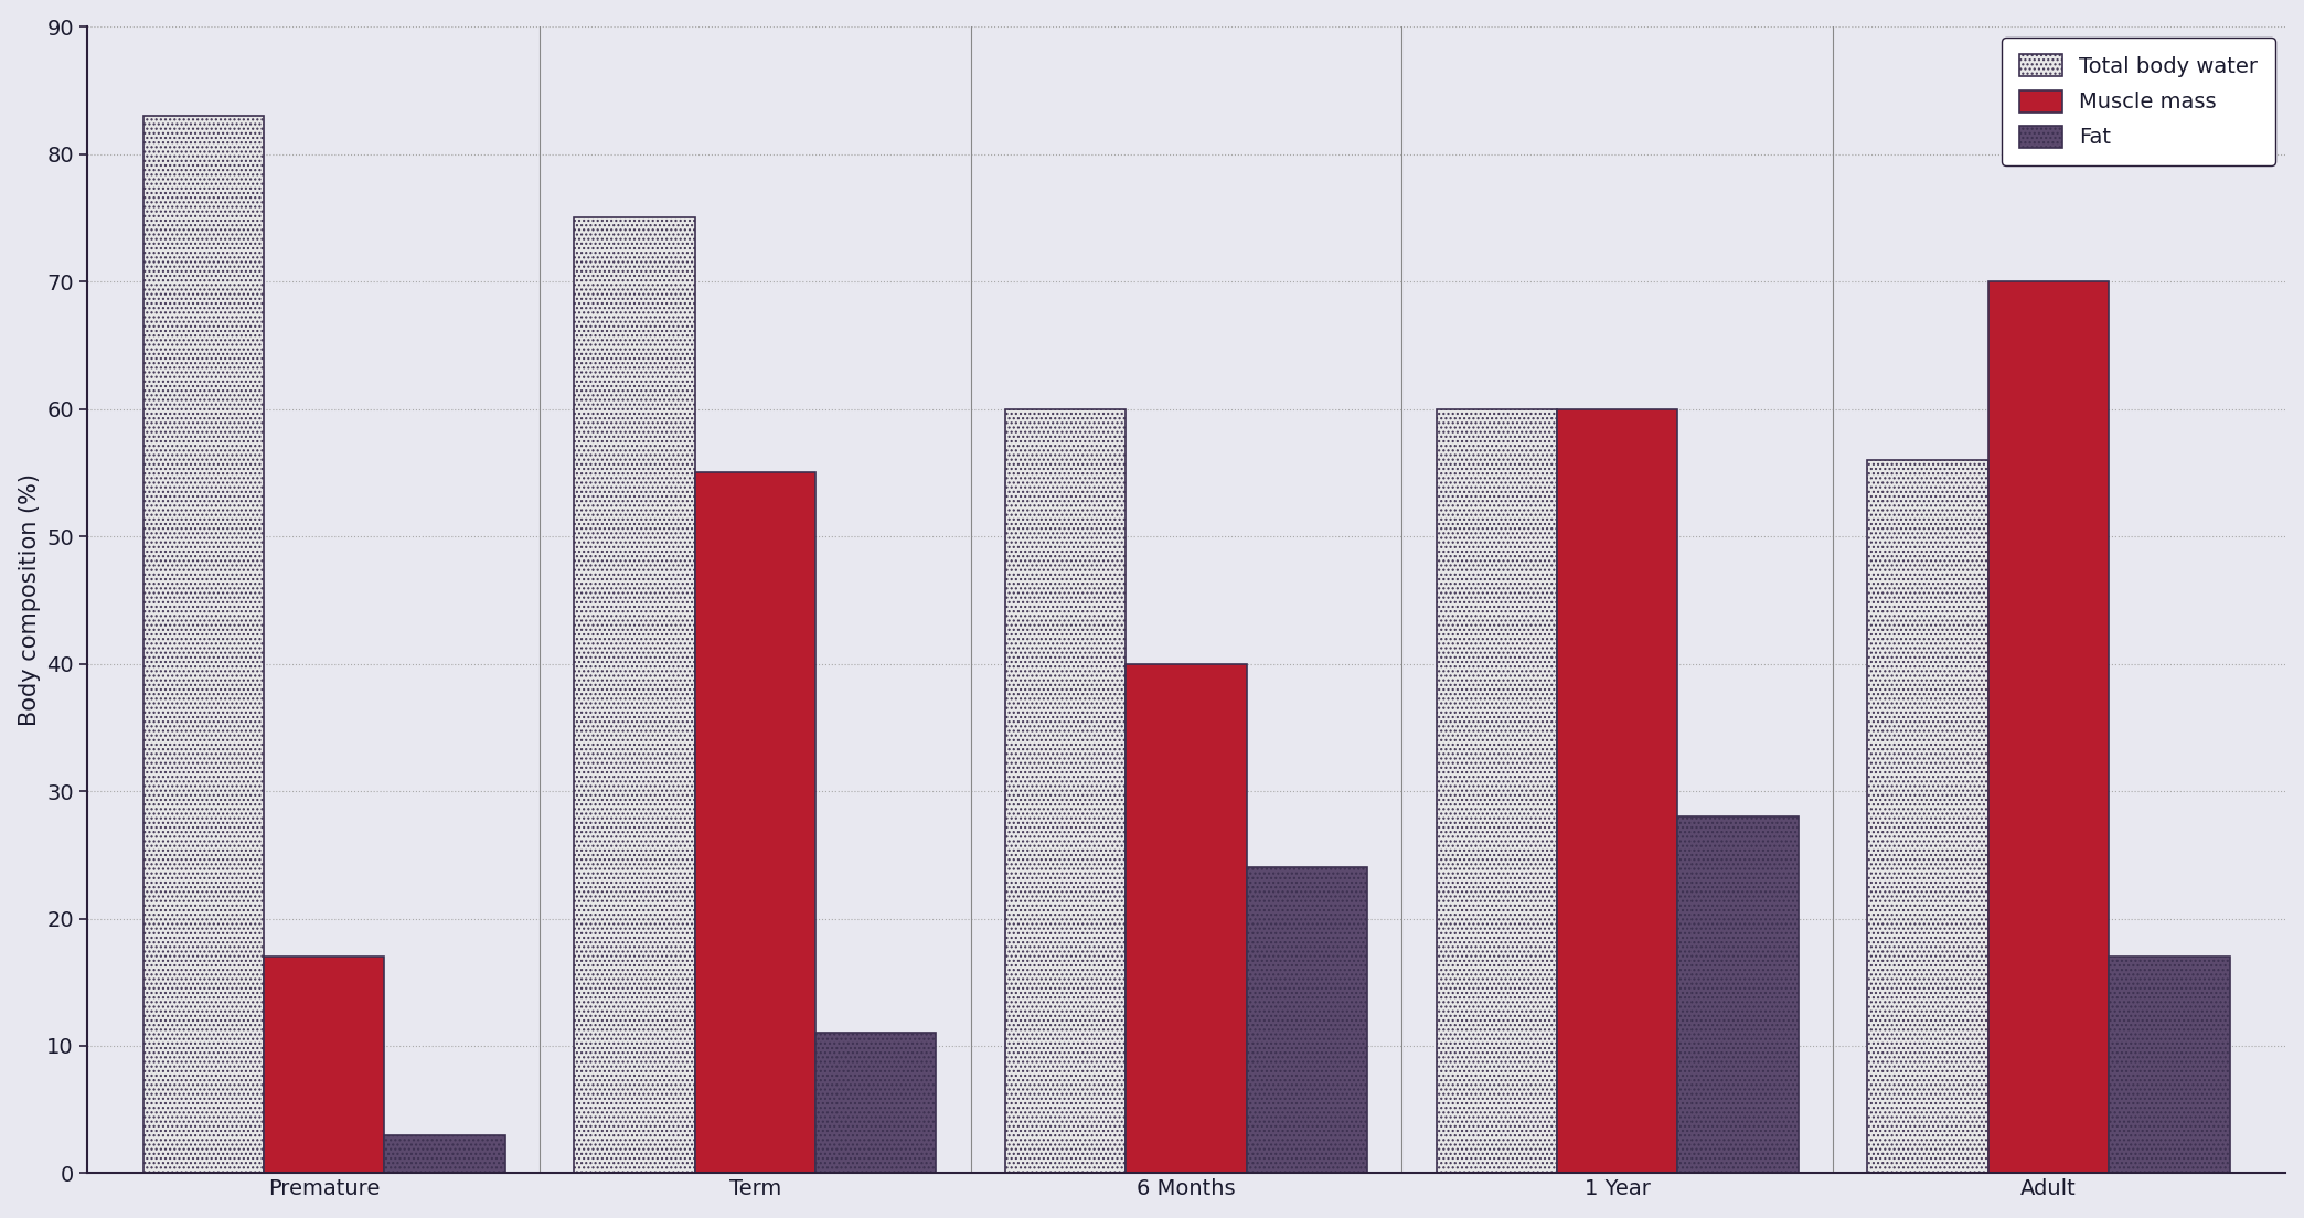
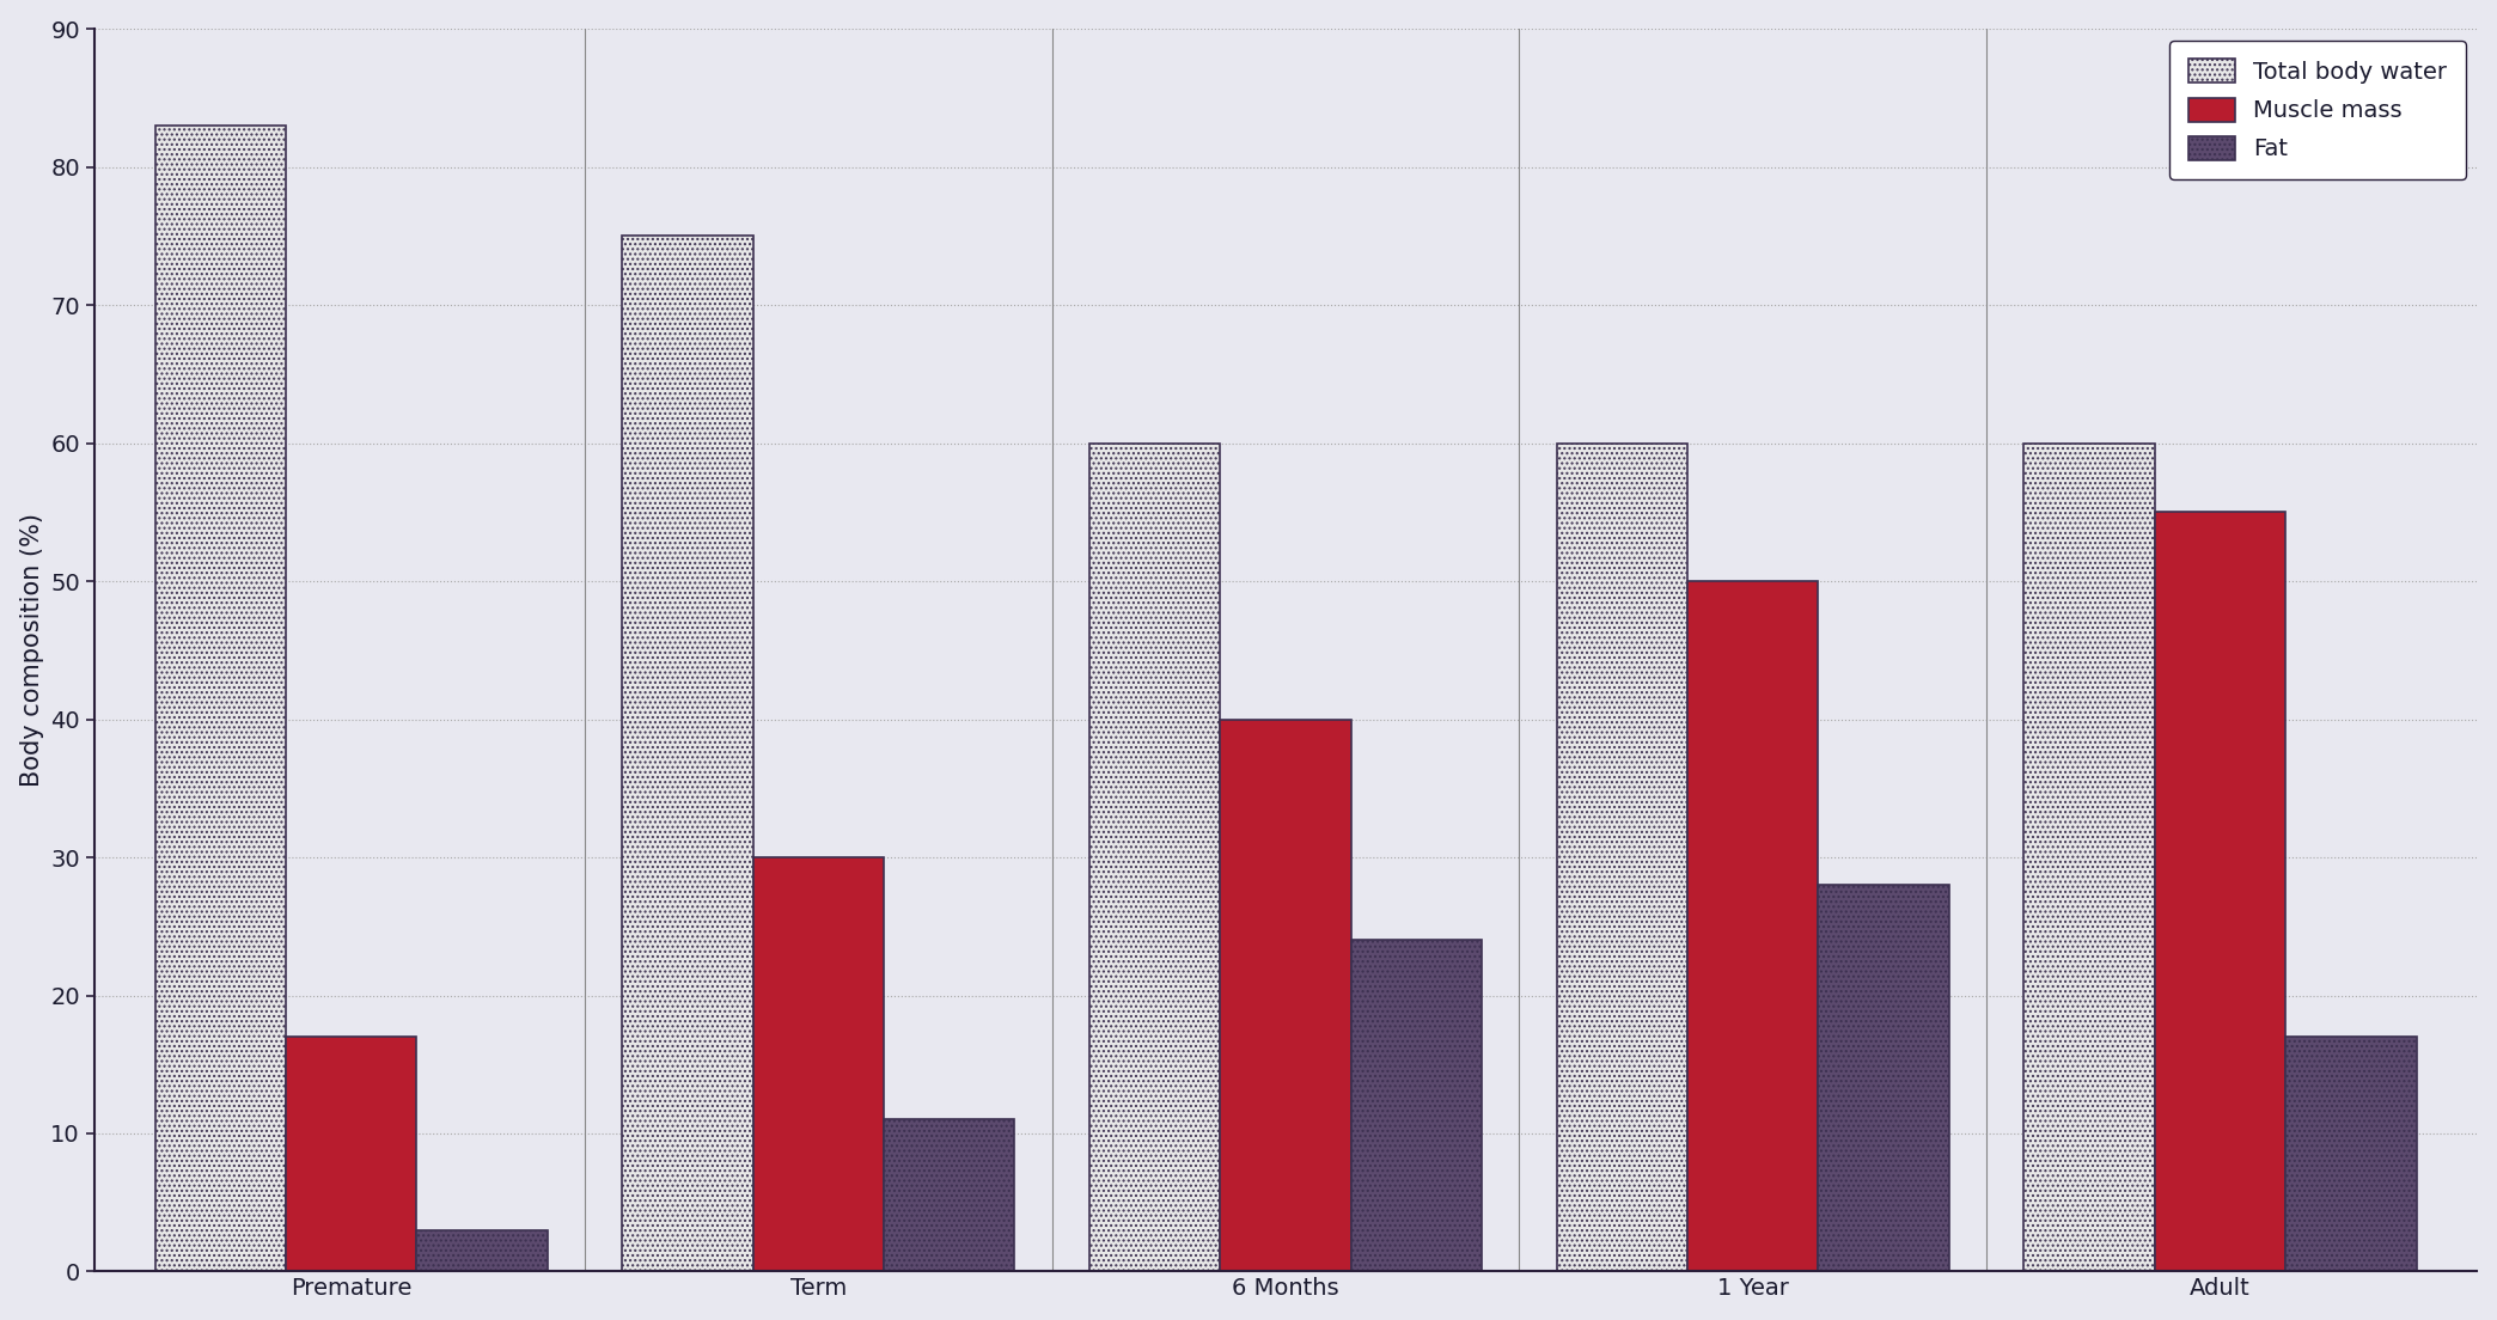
Muscle mass/Term: 55 -> 30
Muscle mass/1 Year: 60 -> 50
Total body water/Adult: 56 -> 60
Muscle mass/Adult: 70 -> 55
